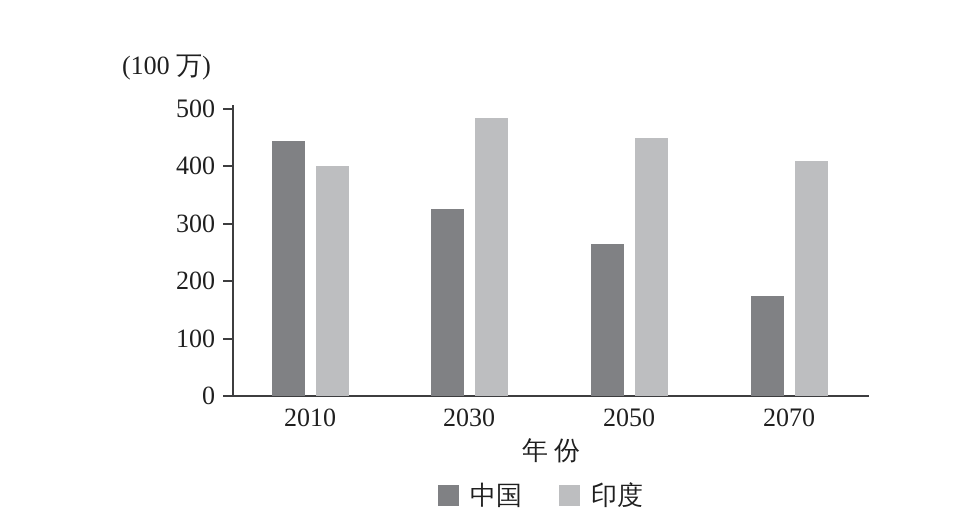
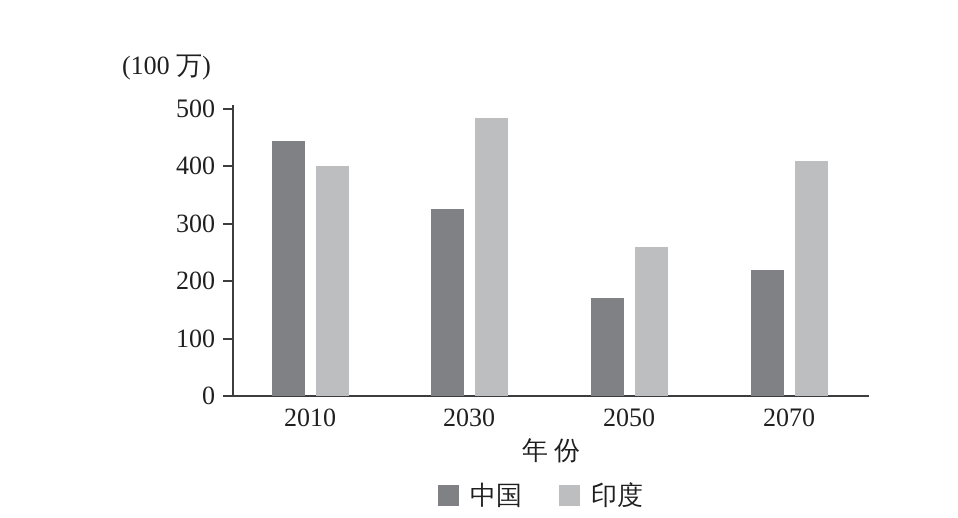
中国/2050: 260 -> 170
印度/2050: 450 -> 260
中国/2070: 180 -> 220
